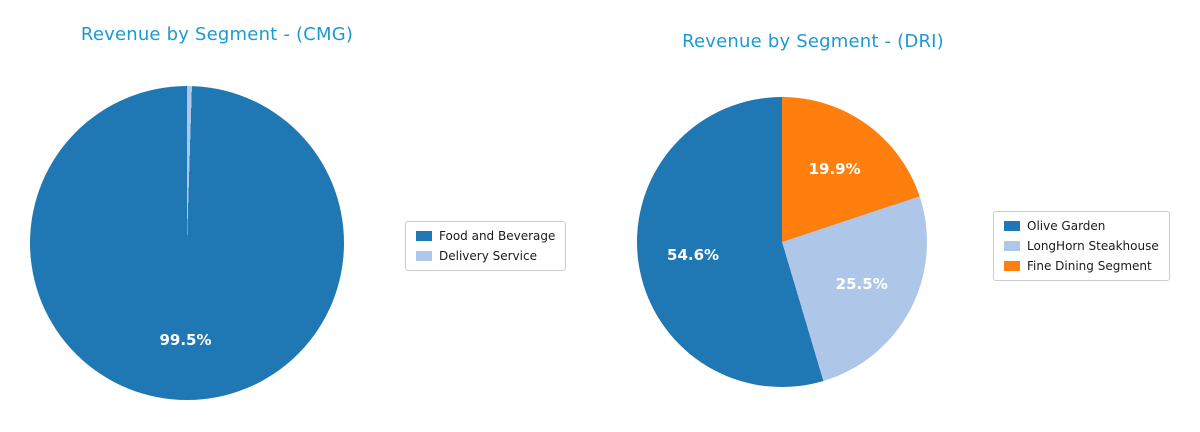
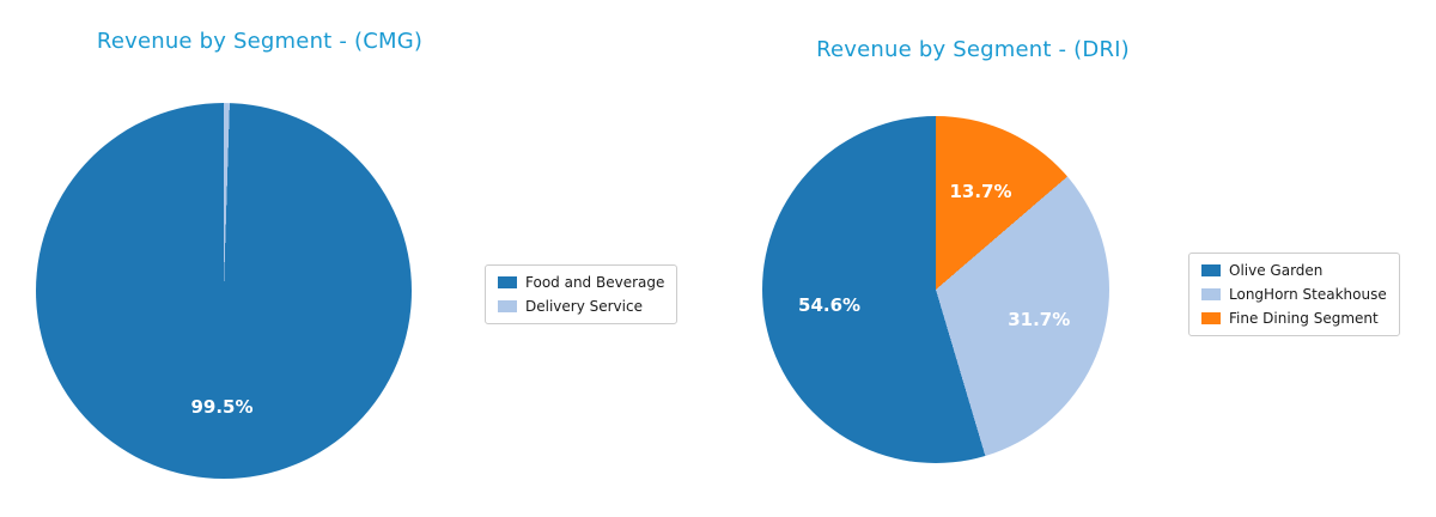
Revenue by Segment - (DRI)/LongHorn Steakhouse: 25.5% -> 31.7%
Revenue by Segment - (DRI)/Fine Dining Segment: 19.9% -> 13.7%
